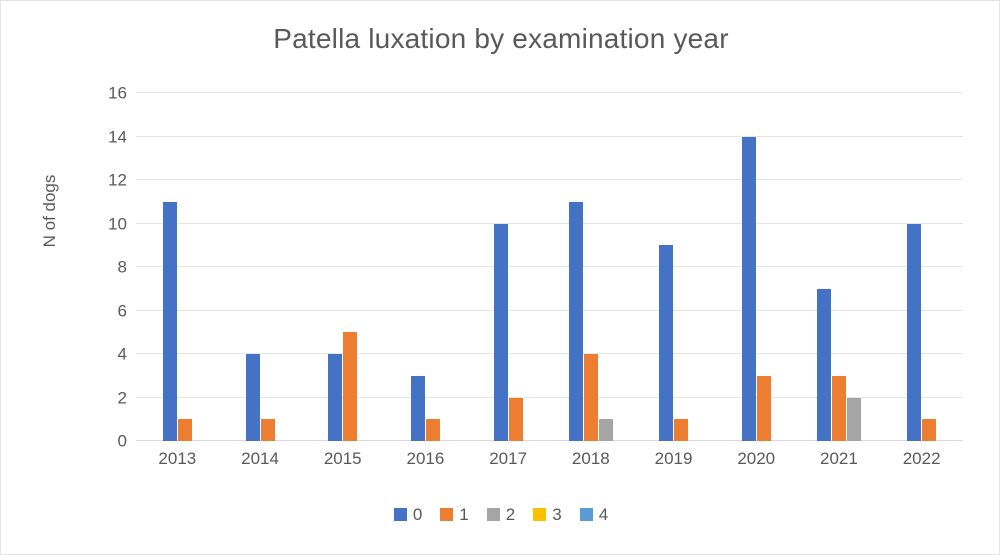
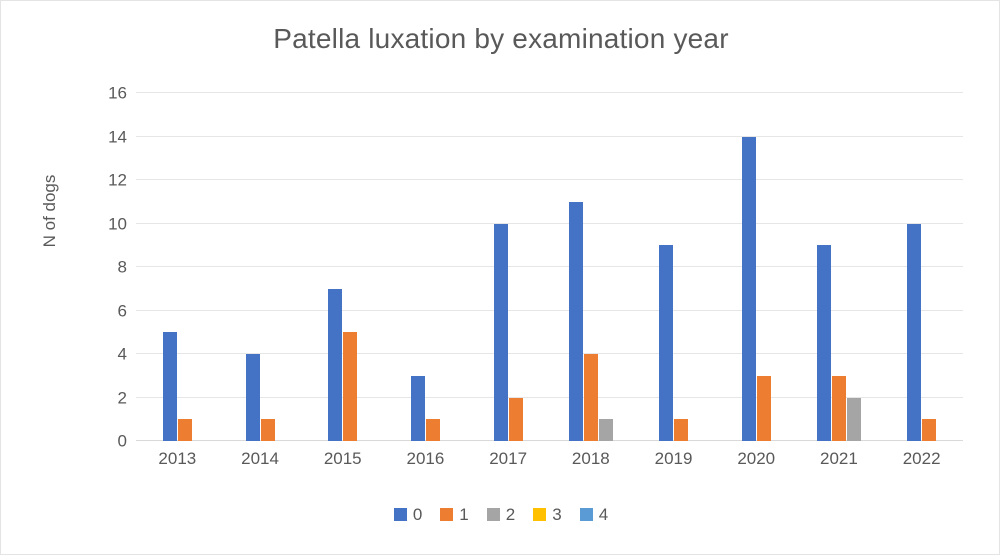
0/2013: 11 -> 5
0/2015: 4 -> 7
0/2021: 7 -> 9
